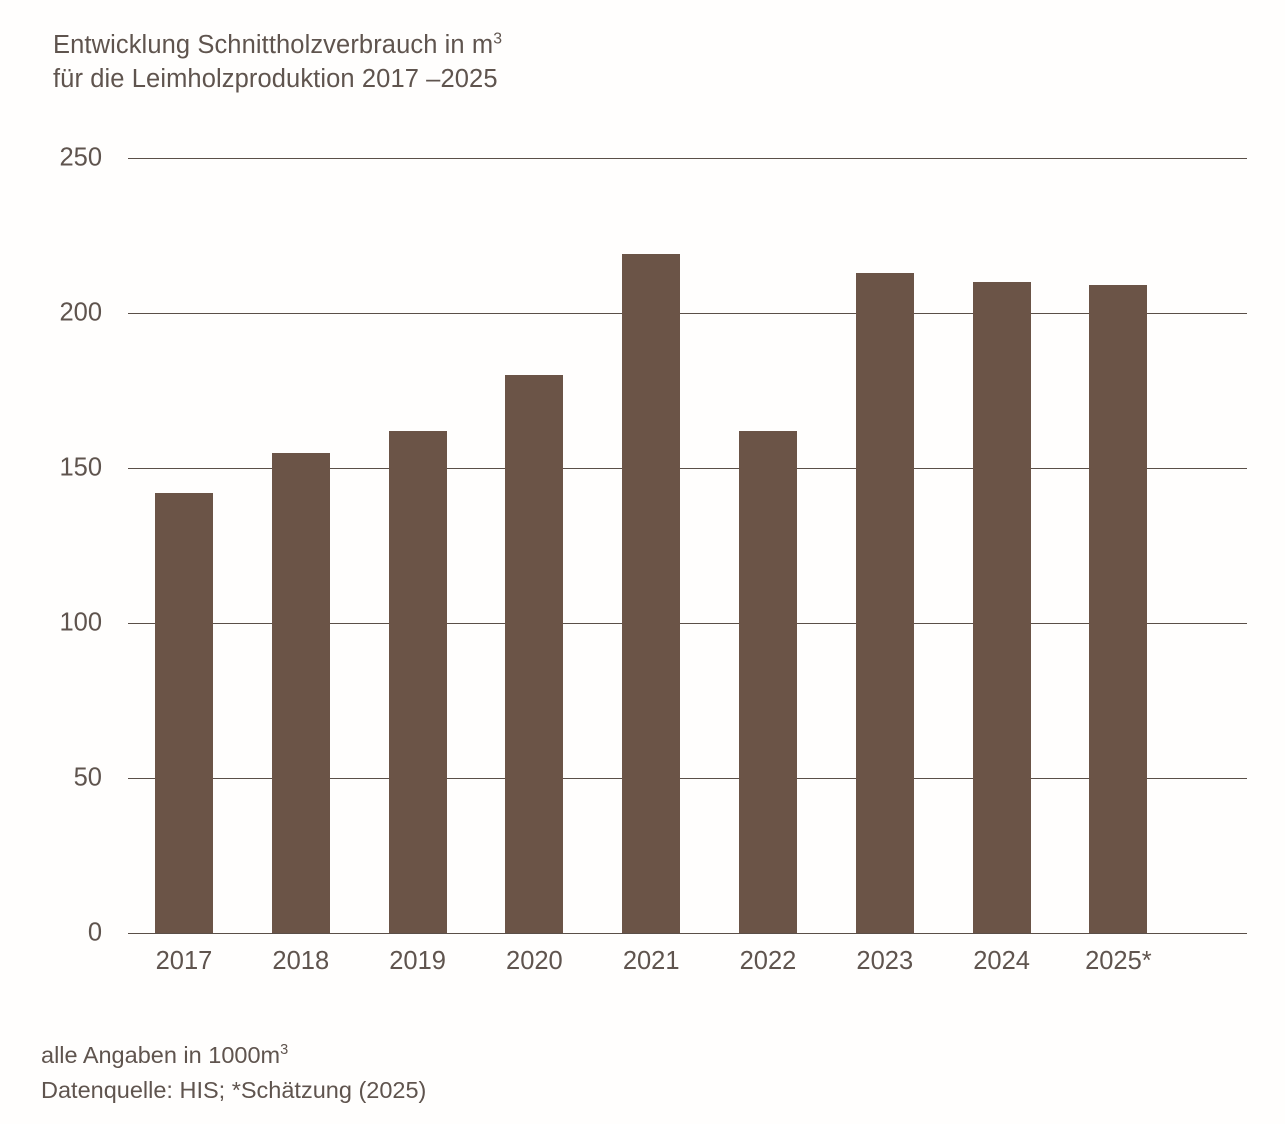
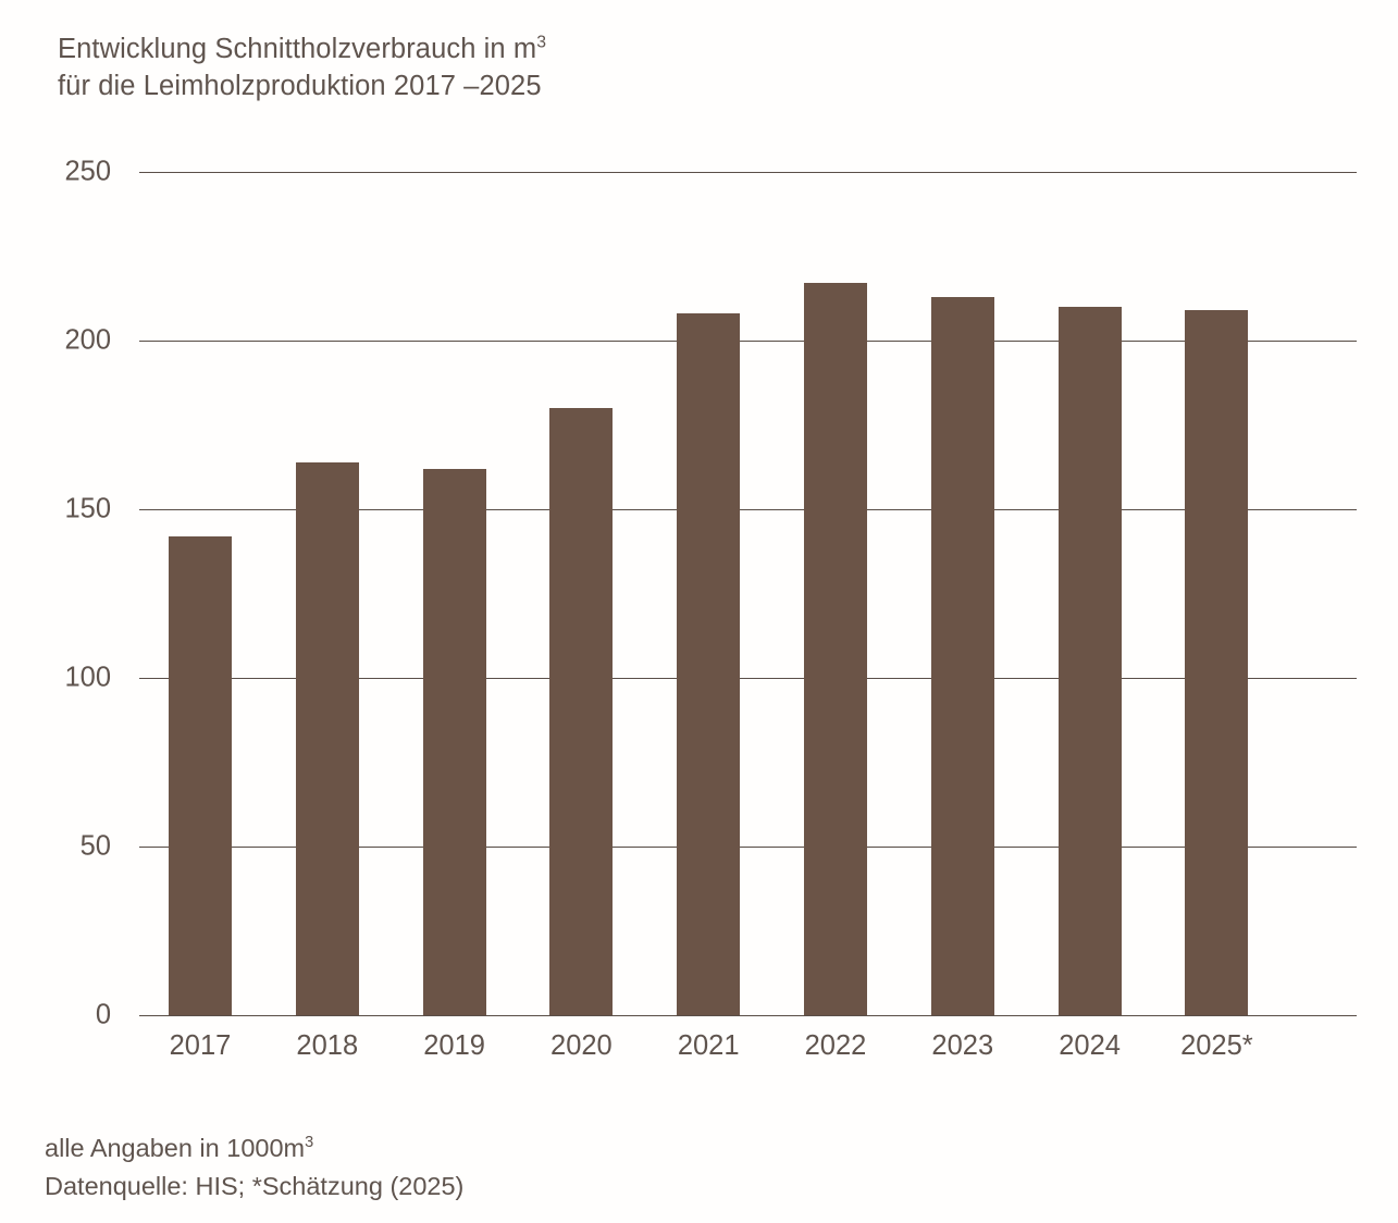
2018: 155 -> 164
2021: 219 -> 208
2022: 162 -> 217
